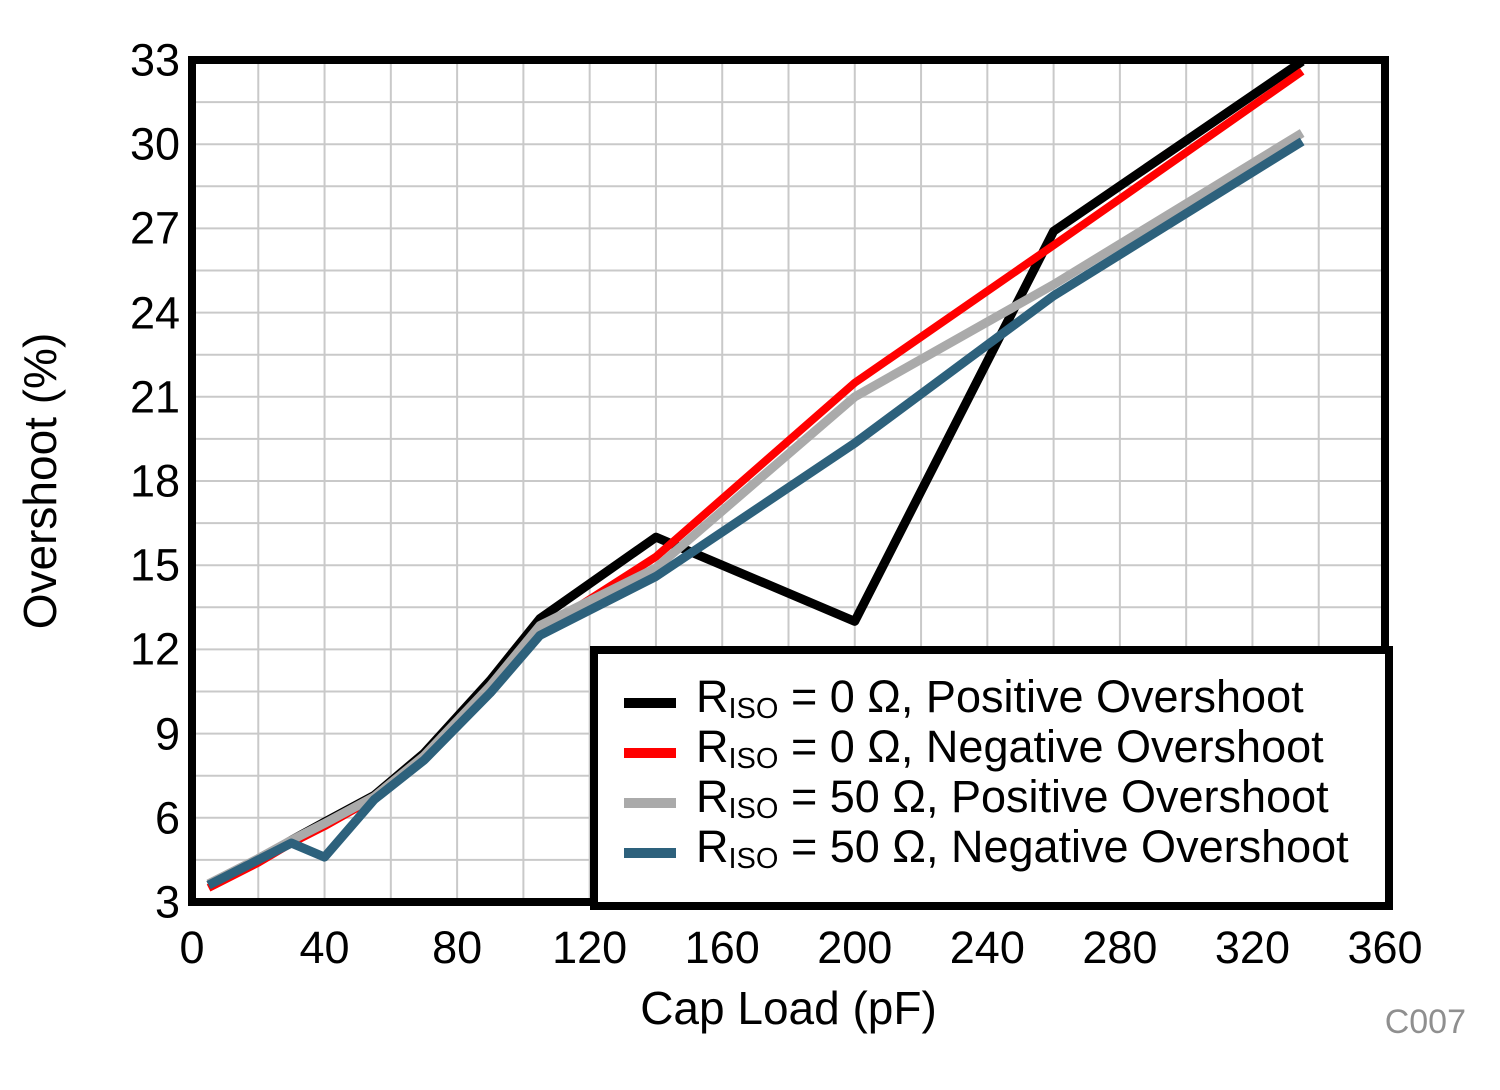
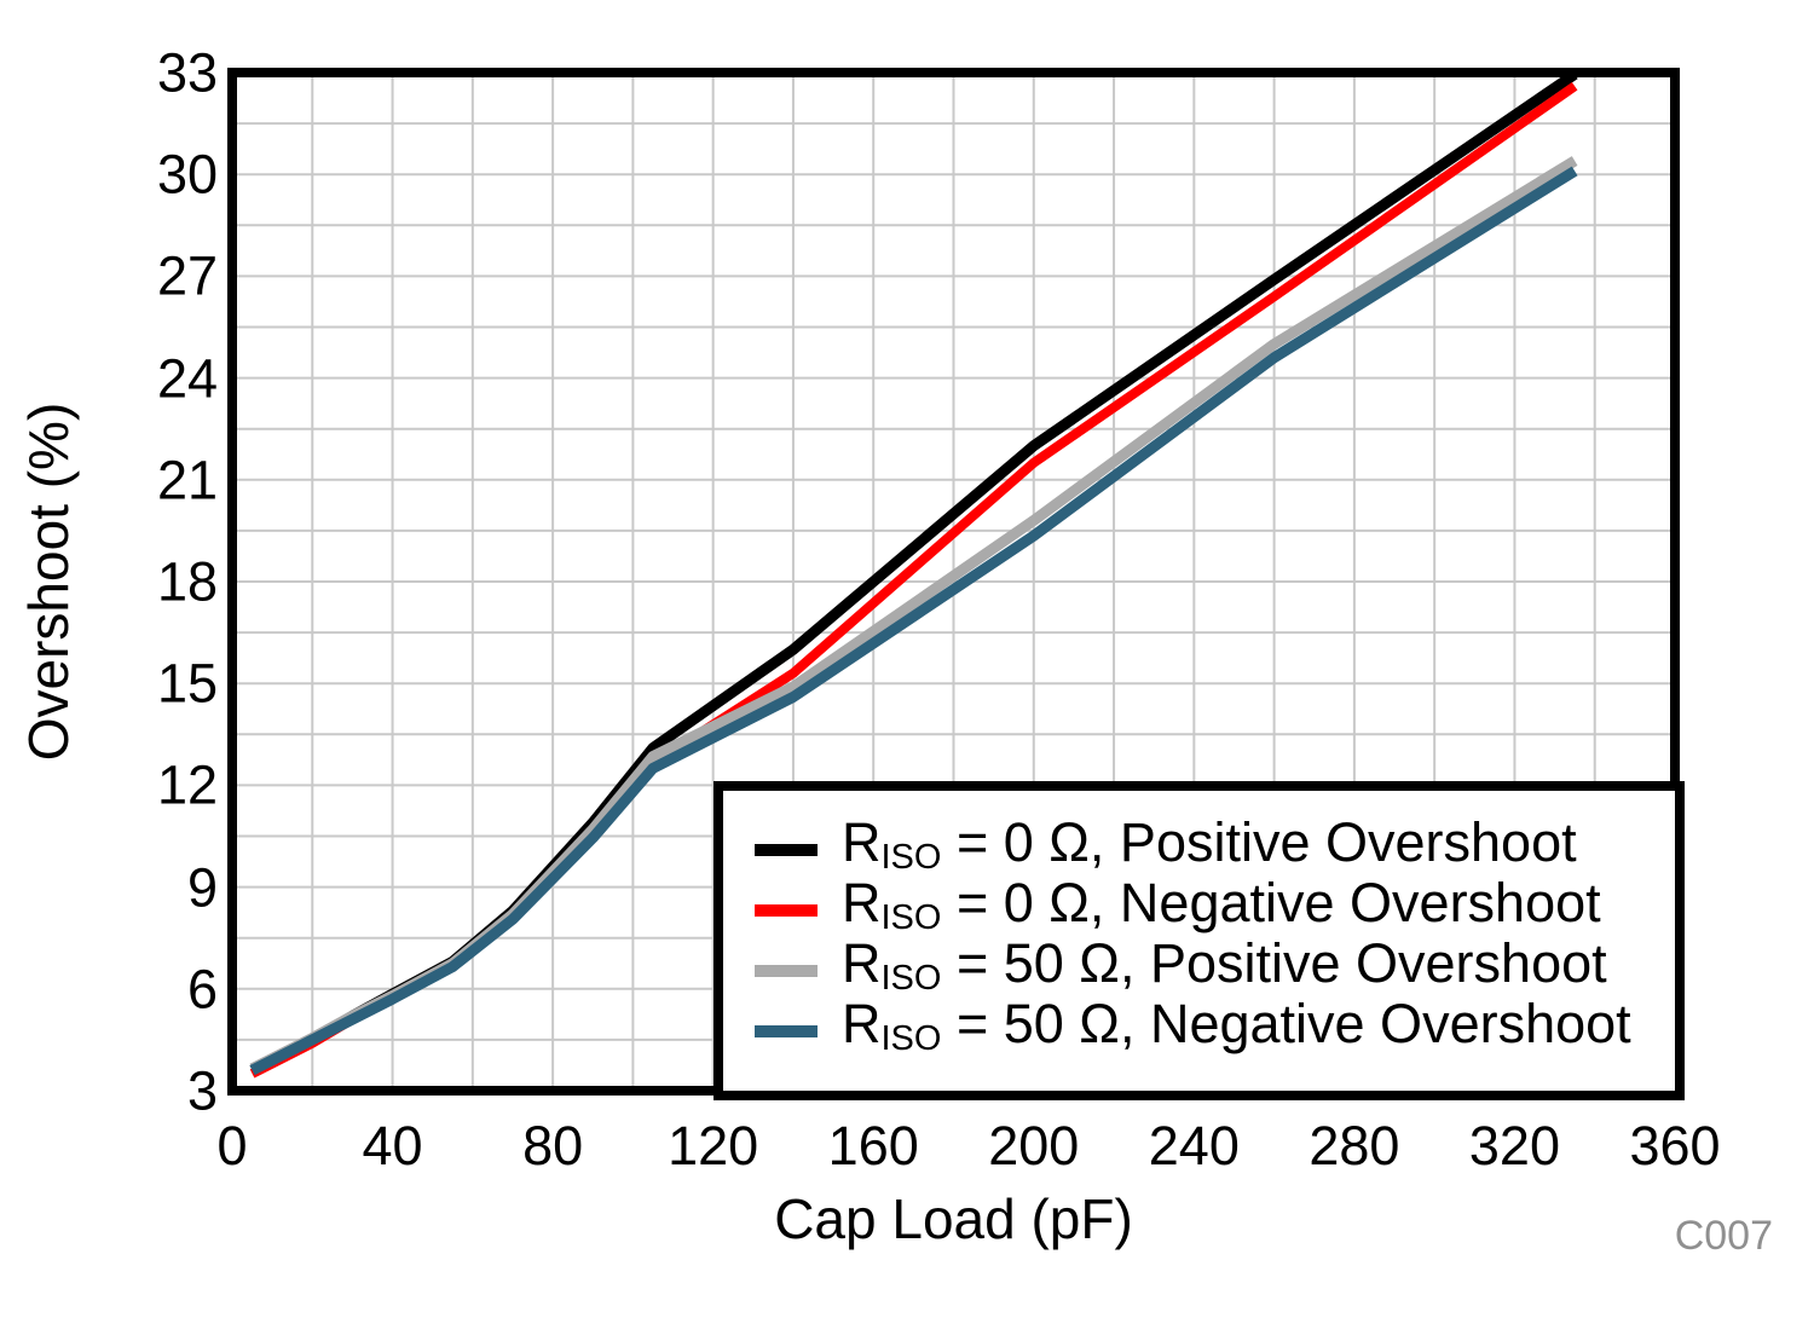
RISO = 50 Ω, Negative Overshoot/40: 4.6 -> 5.7
RISO = 0 Ω, Positive Overshoot/200: 13.0 -> 22.0
RISO = 50 Ω, Positive Overshoot/200: 21.0 -> 19.8
